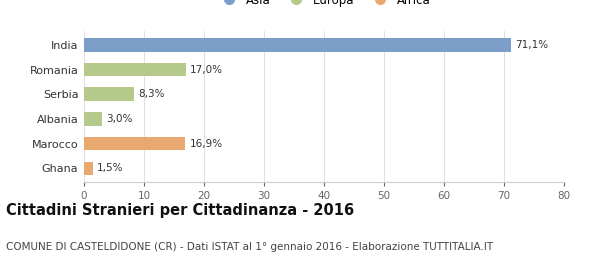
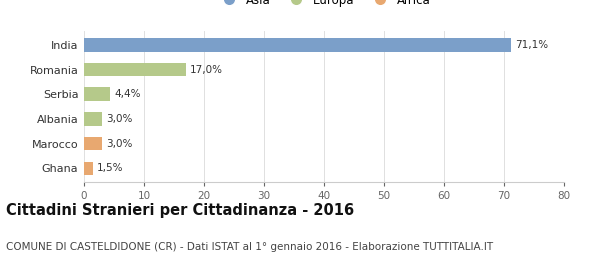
Serbia: 8,3% -> 4,4%
Marocco: 16,9% -> 3,0%
